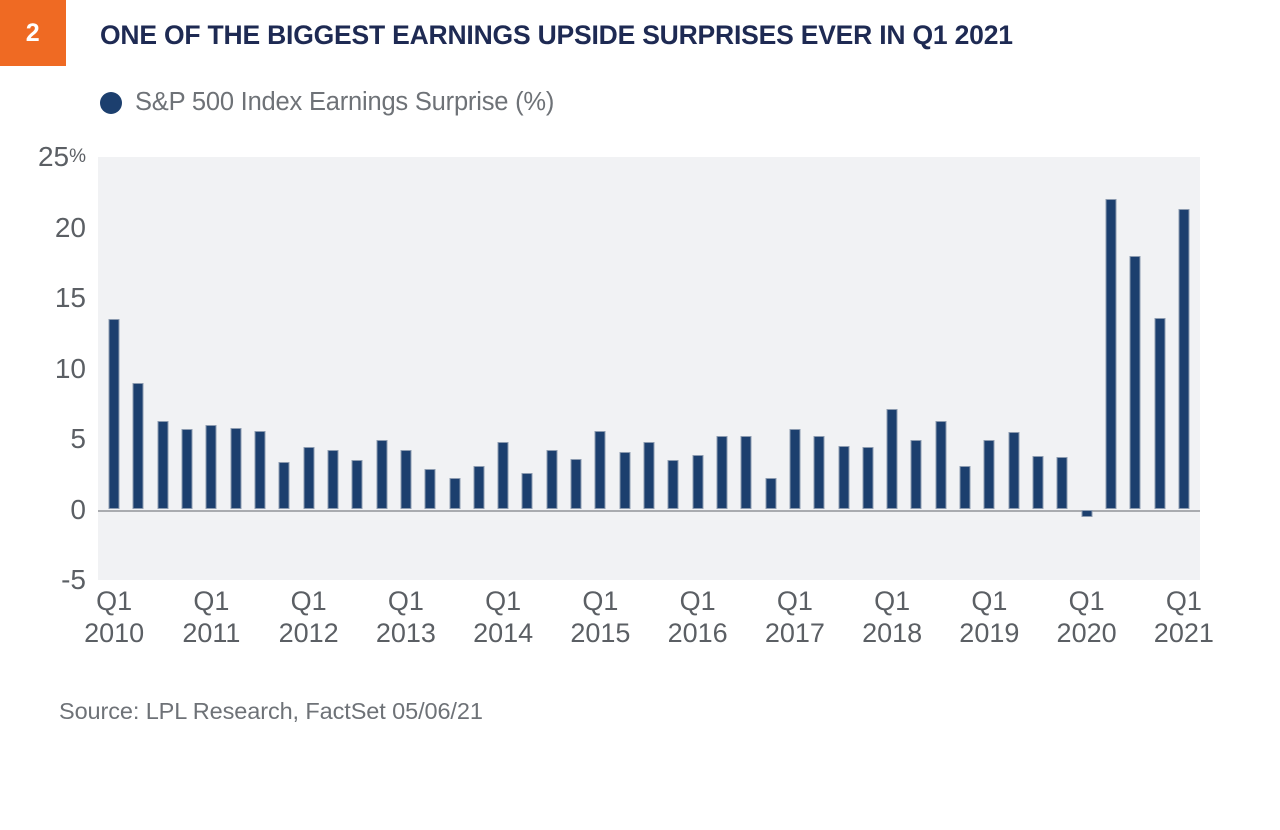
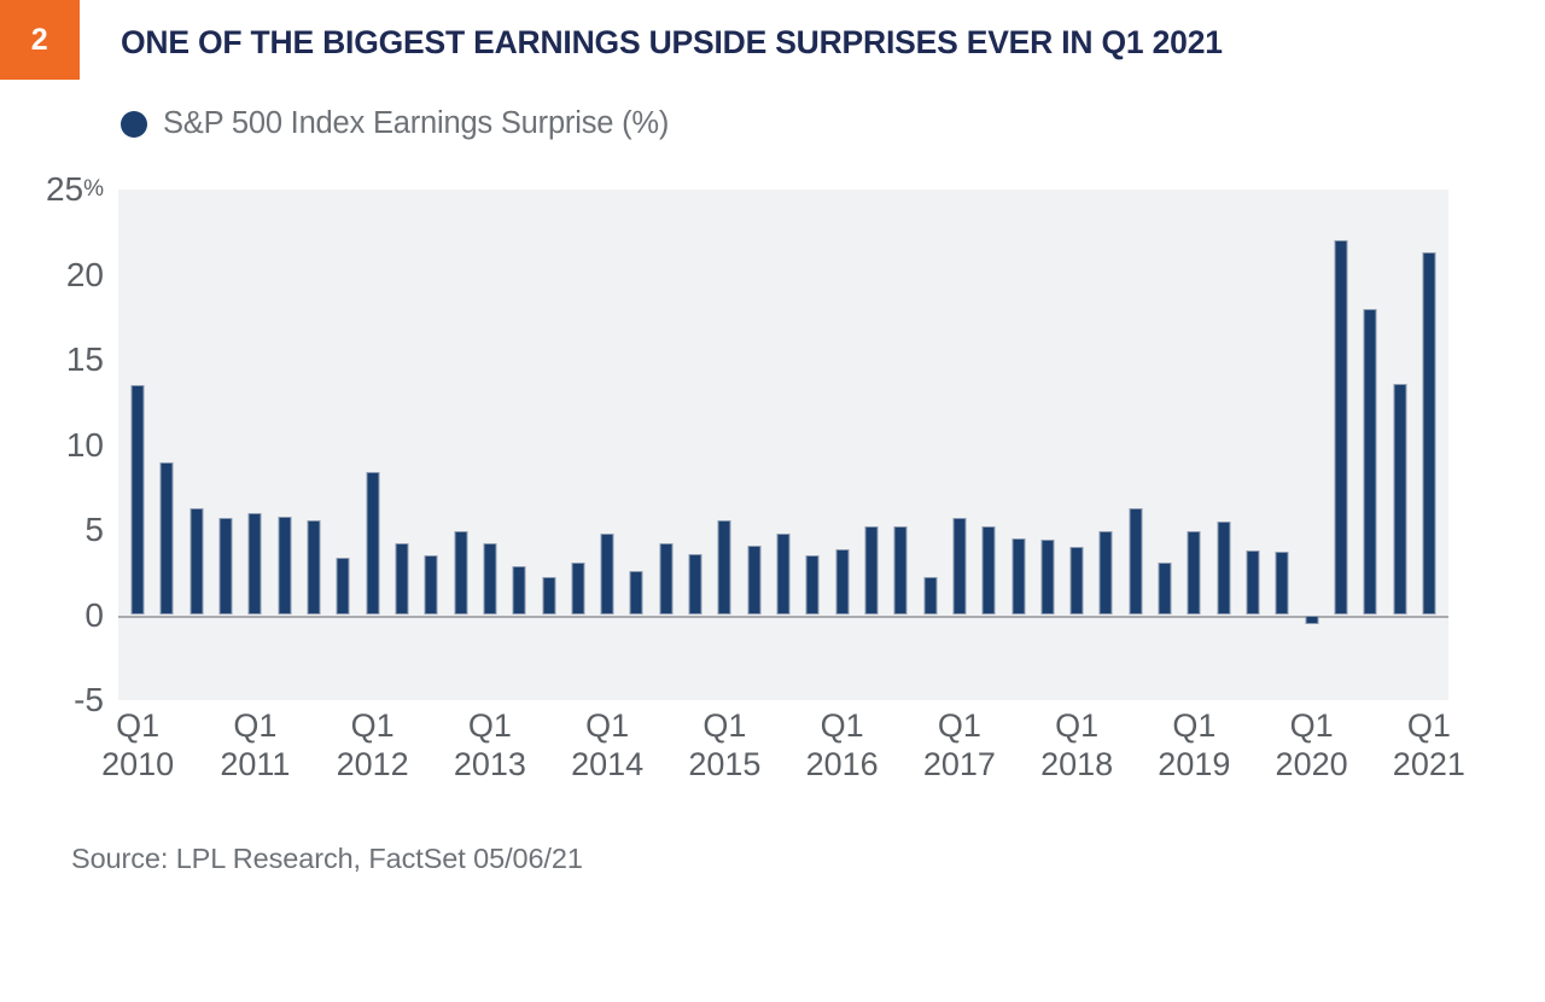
Q1 2012: 4.4 -> 8.4
Q1 2018: 7.1 -> 4.0
